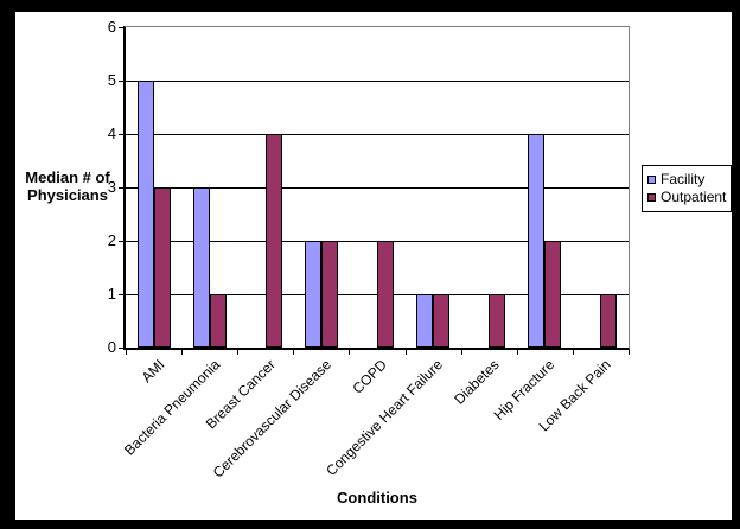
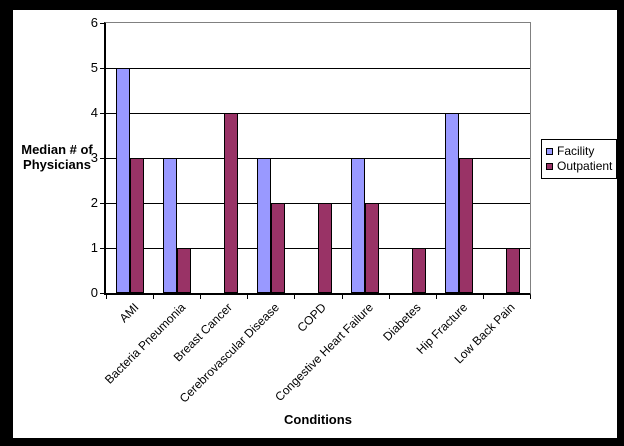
Facility/Cerebrovascular Disease: 2 -> 3
Facility/Congestive Heart Failure: 1 -> 3
Outpatient/Congestive Heart Failure: 1 -> 2
Outpatient/Hip Fracture: 2 -> 3
